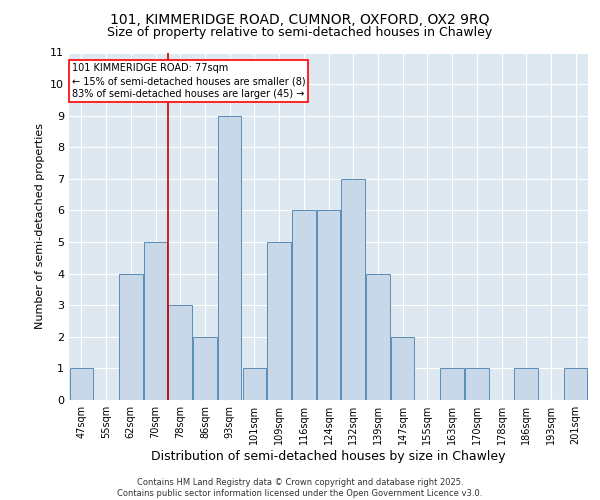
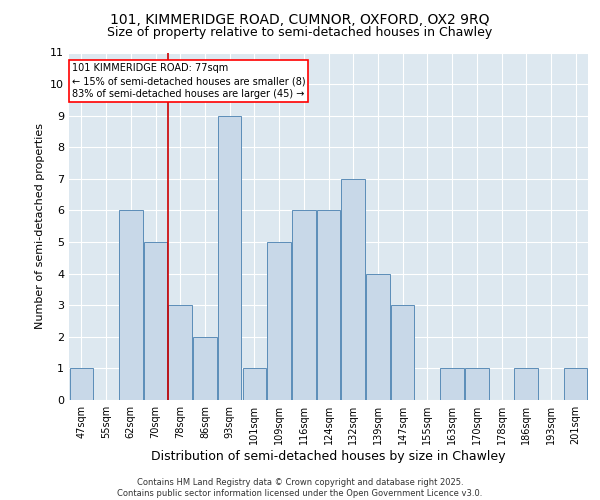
62sqm: 4 -> 6
147sqm: 2 -> 3
